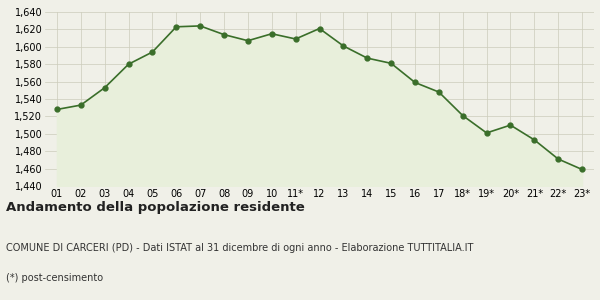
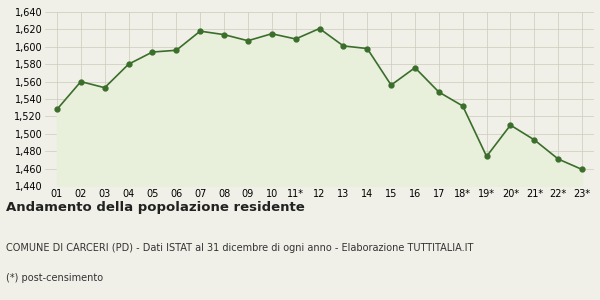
02: 1,533 -> 1,560
06: 1,623 -> 1,596
07: 1,624 -> 1,618
14: 1,587 -> 1,598
15: 1,581 -> 1,556
16: 1,559 -> 1,576
18*: 1,521 -> 1,532
19*: 1,501 -> 1,474
